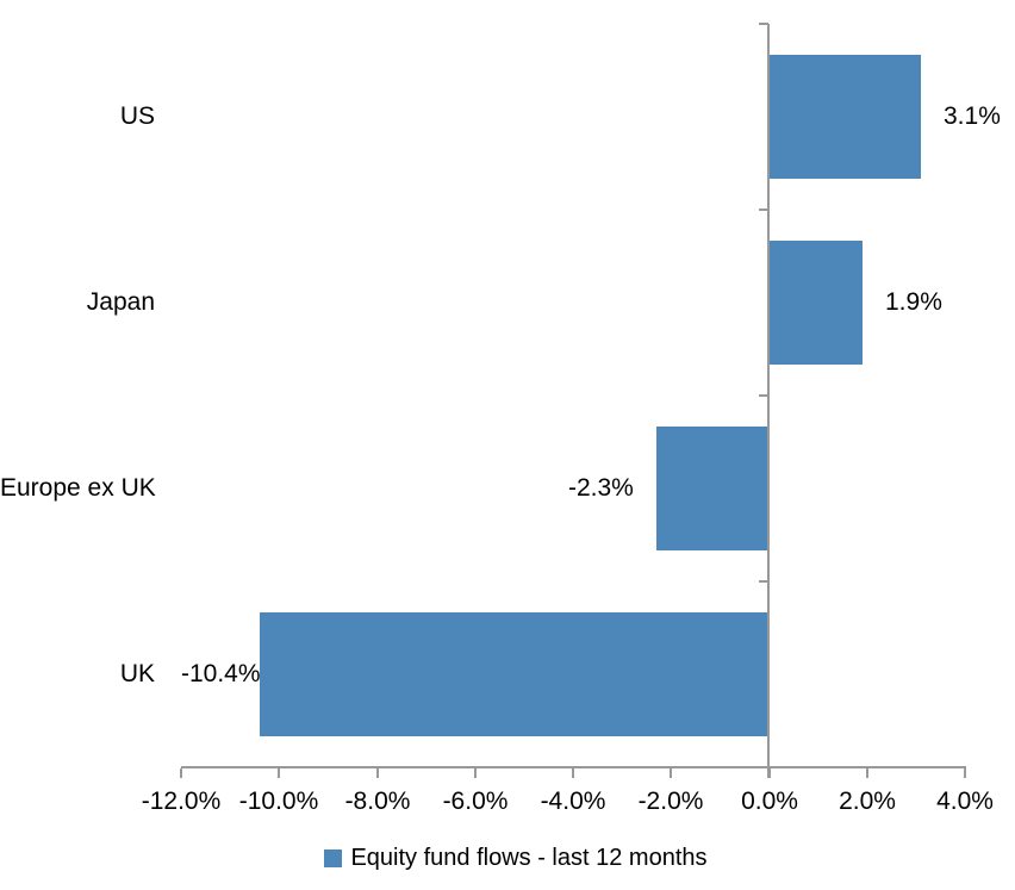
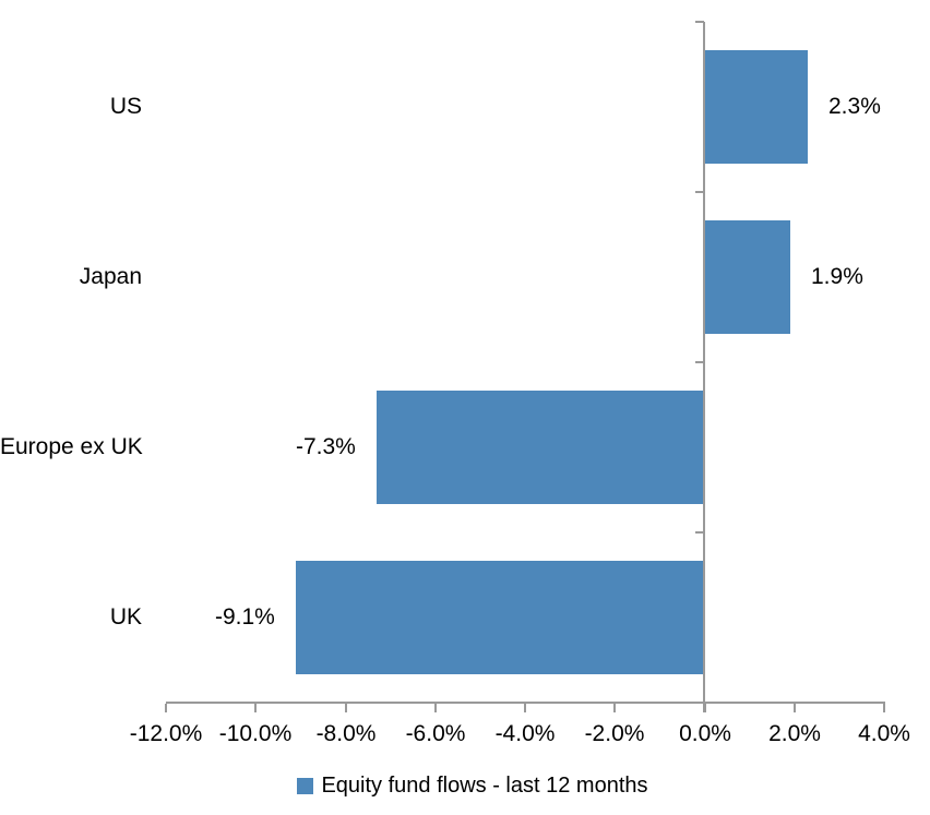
US: 3.1% -> 2.3%
Europe ex UK: -2.3% -> -7.3%
UK: -10.4% -> -9.1%
